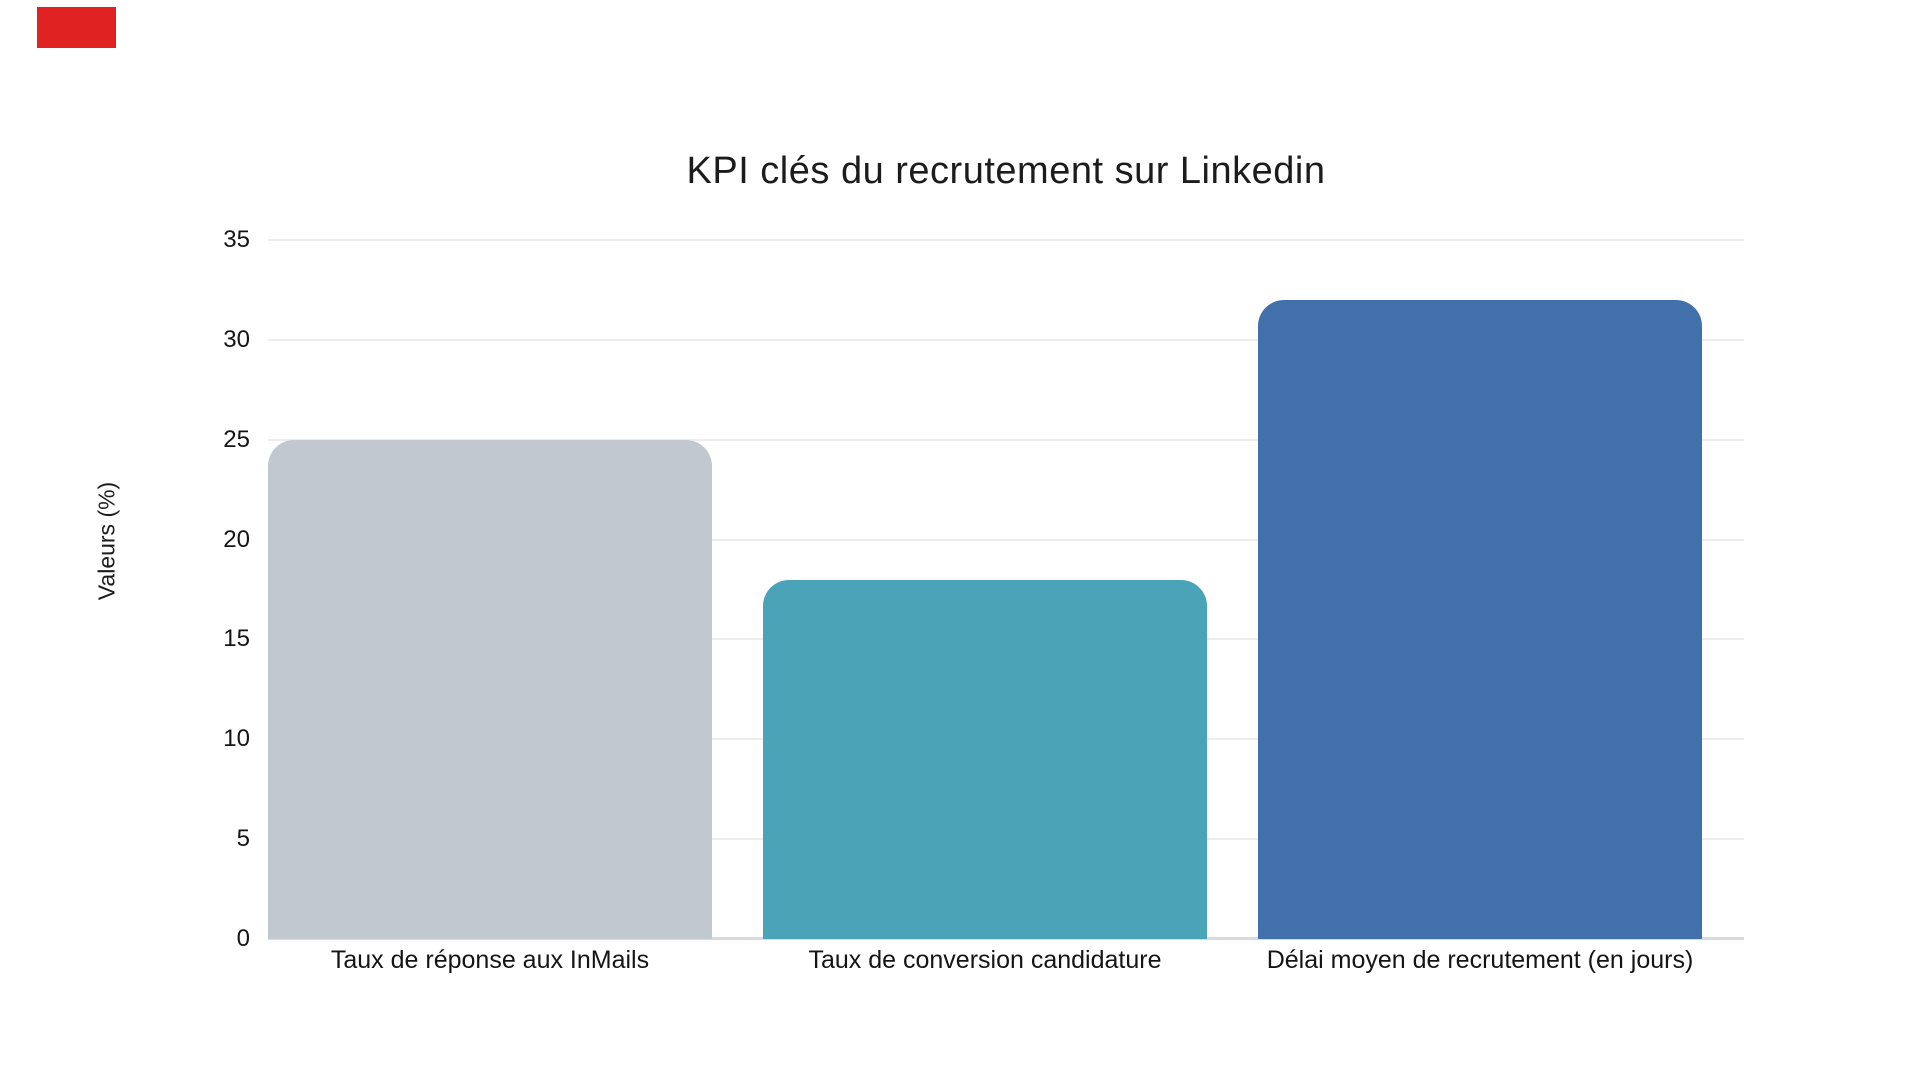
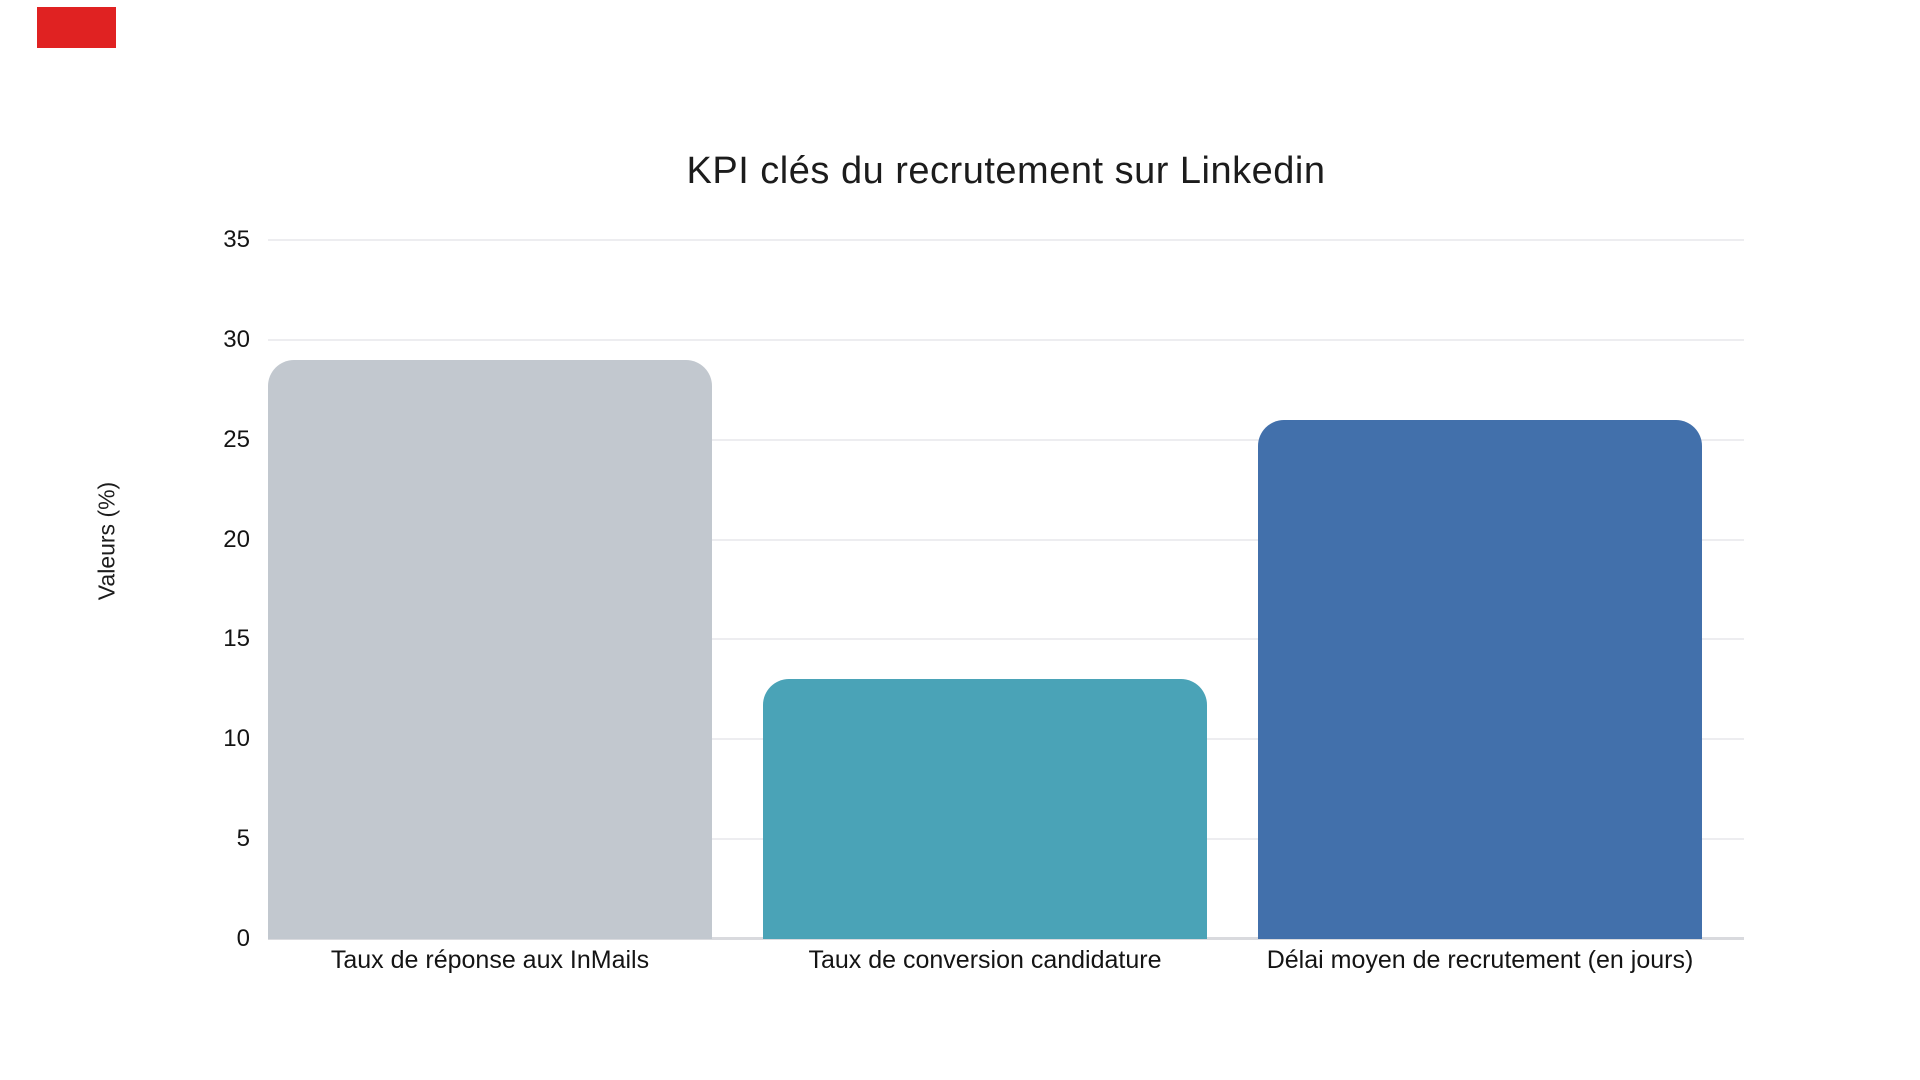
Taux de réponse aux InMails: 25 -> 29
Taux de conversion candidature: 18 -> 13
Délai moyen de recrutement (en jours): 32 -> 26
